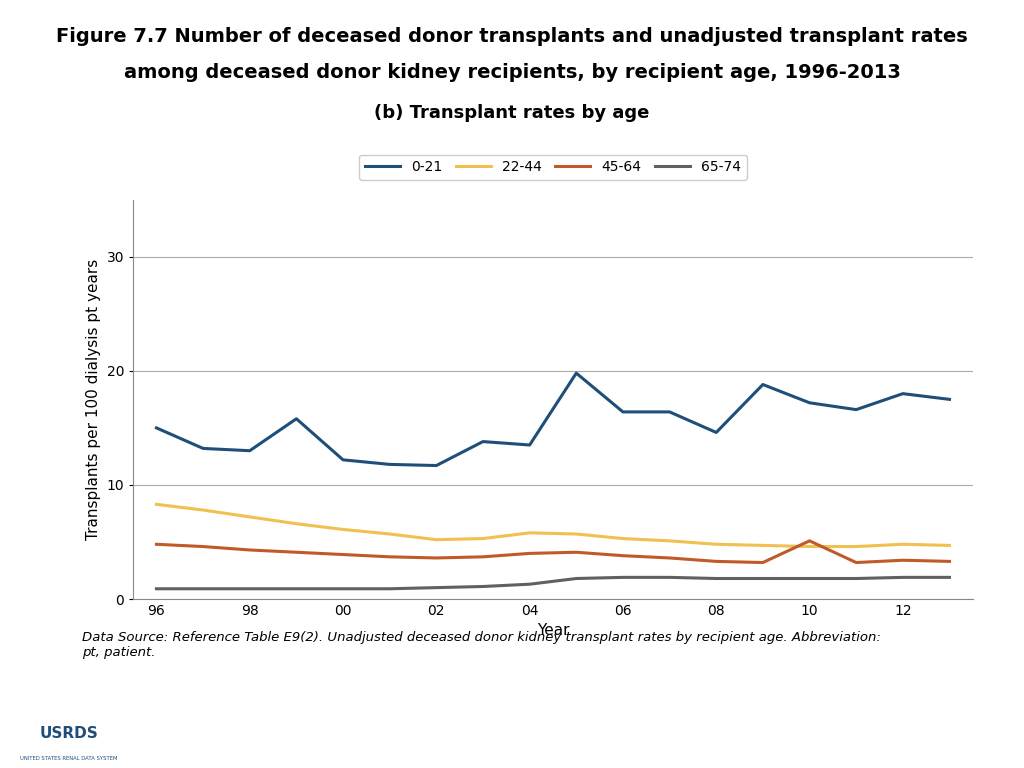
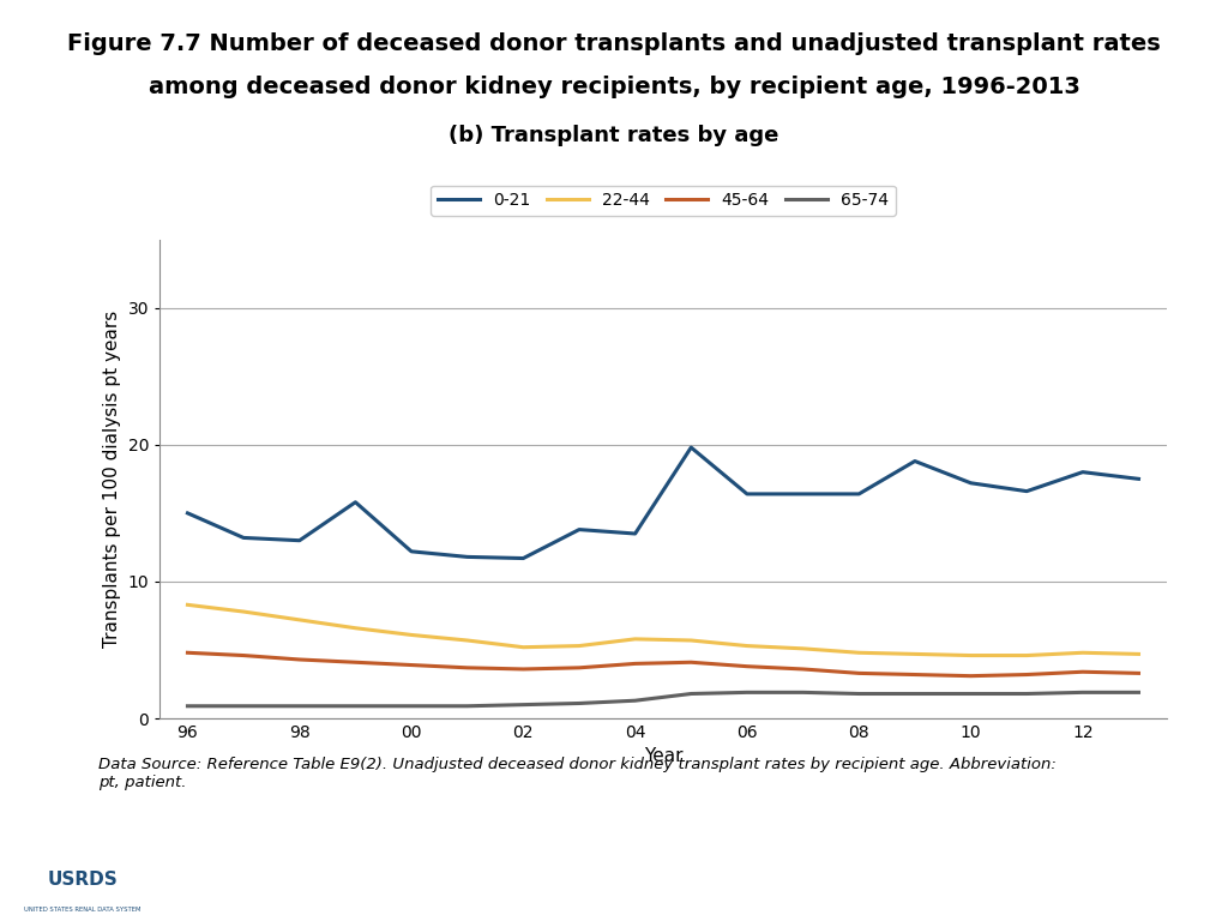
0-21/08: 14.6 -> 16.4
45-64/10: 5.1 -> 3.1
